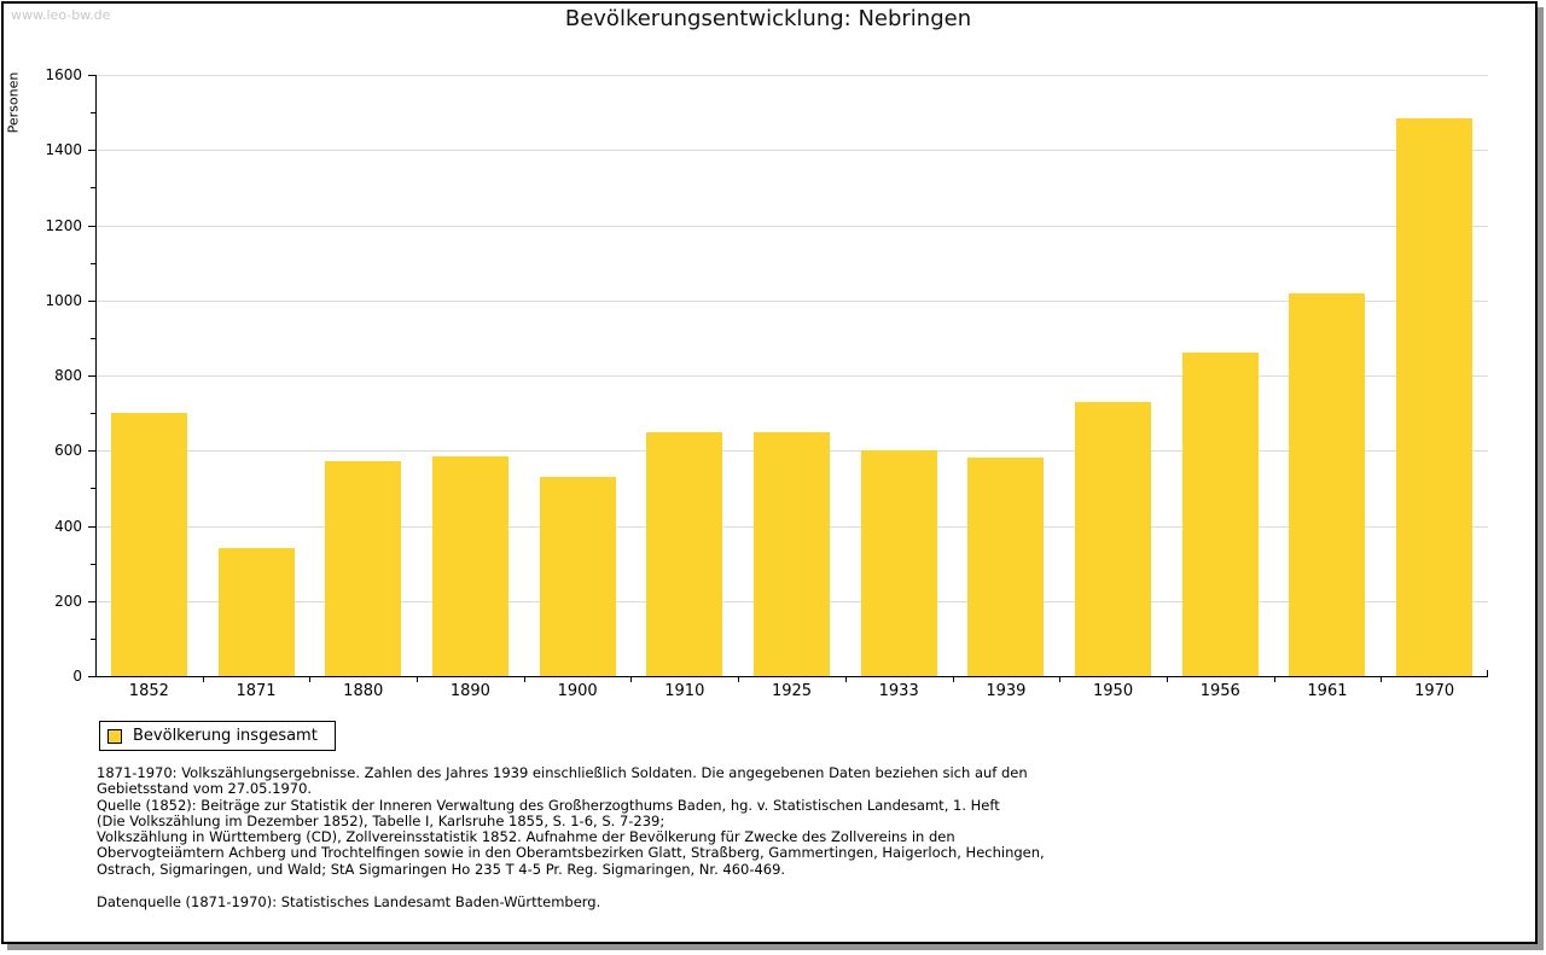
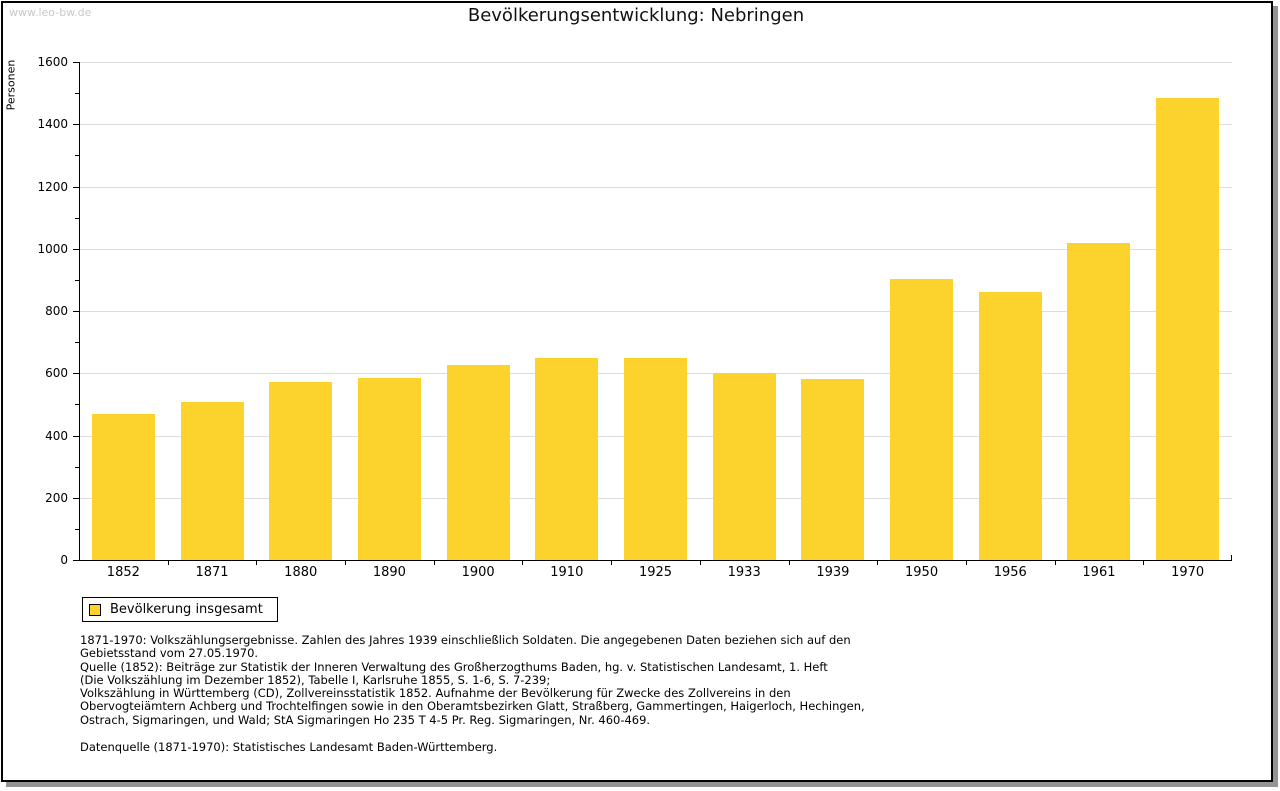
1852: 700 -> 470
1871: 340 -> 510
1900: 530 -> 630
1950: 730 -> 900
